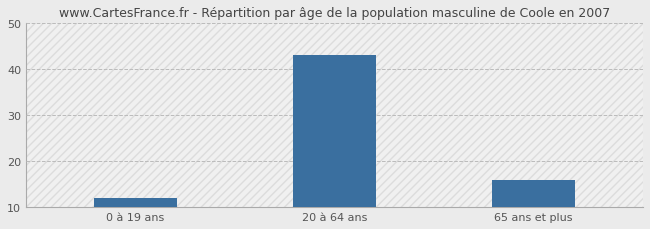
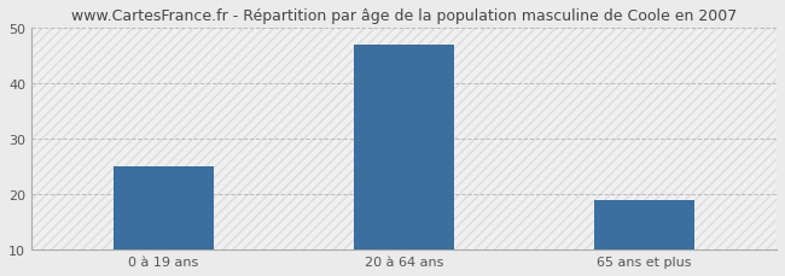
0 à 19 ans: 12 -> 25
20 à 64 ans: 43 -> 47
65 ans et plus: 16 -> 19
